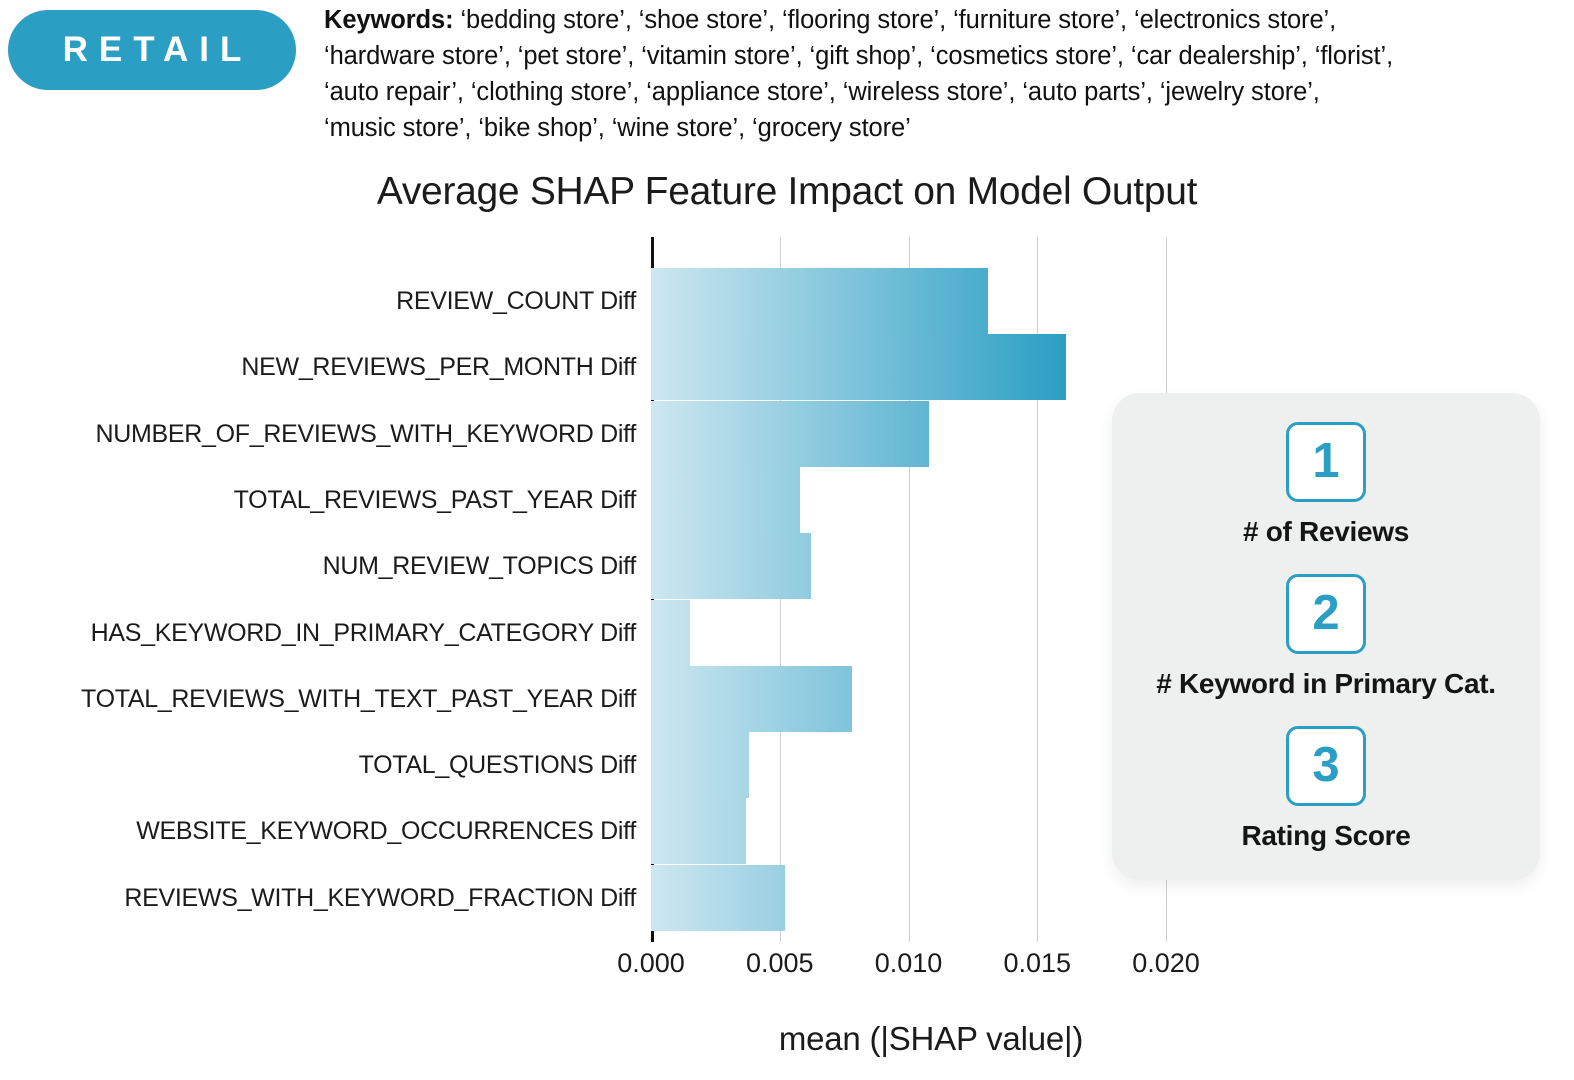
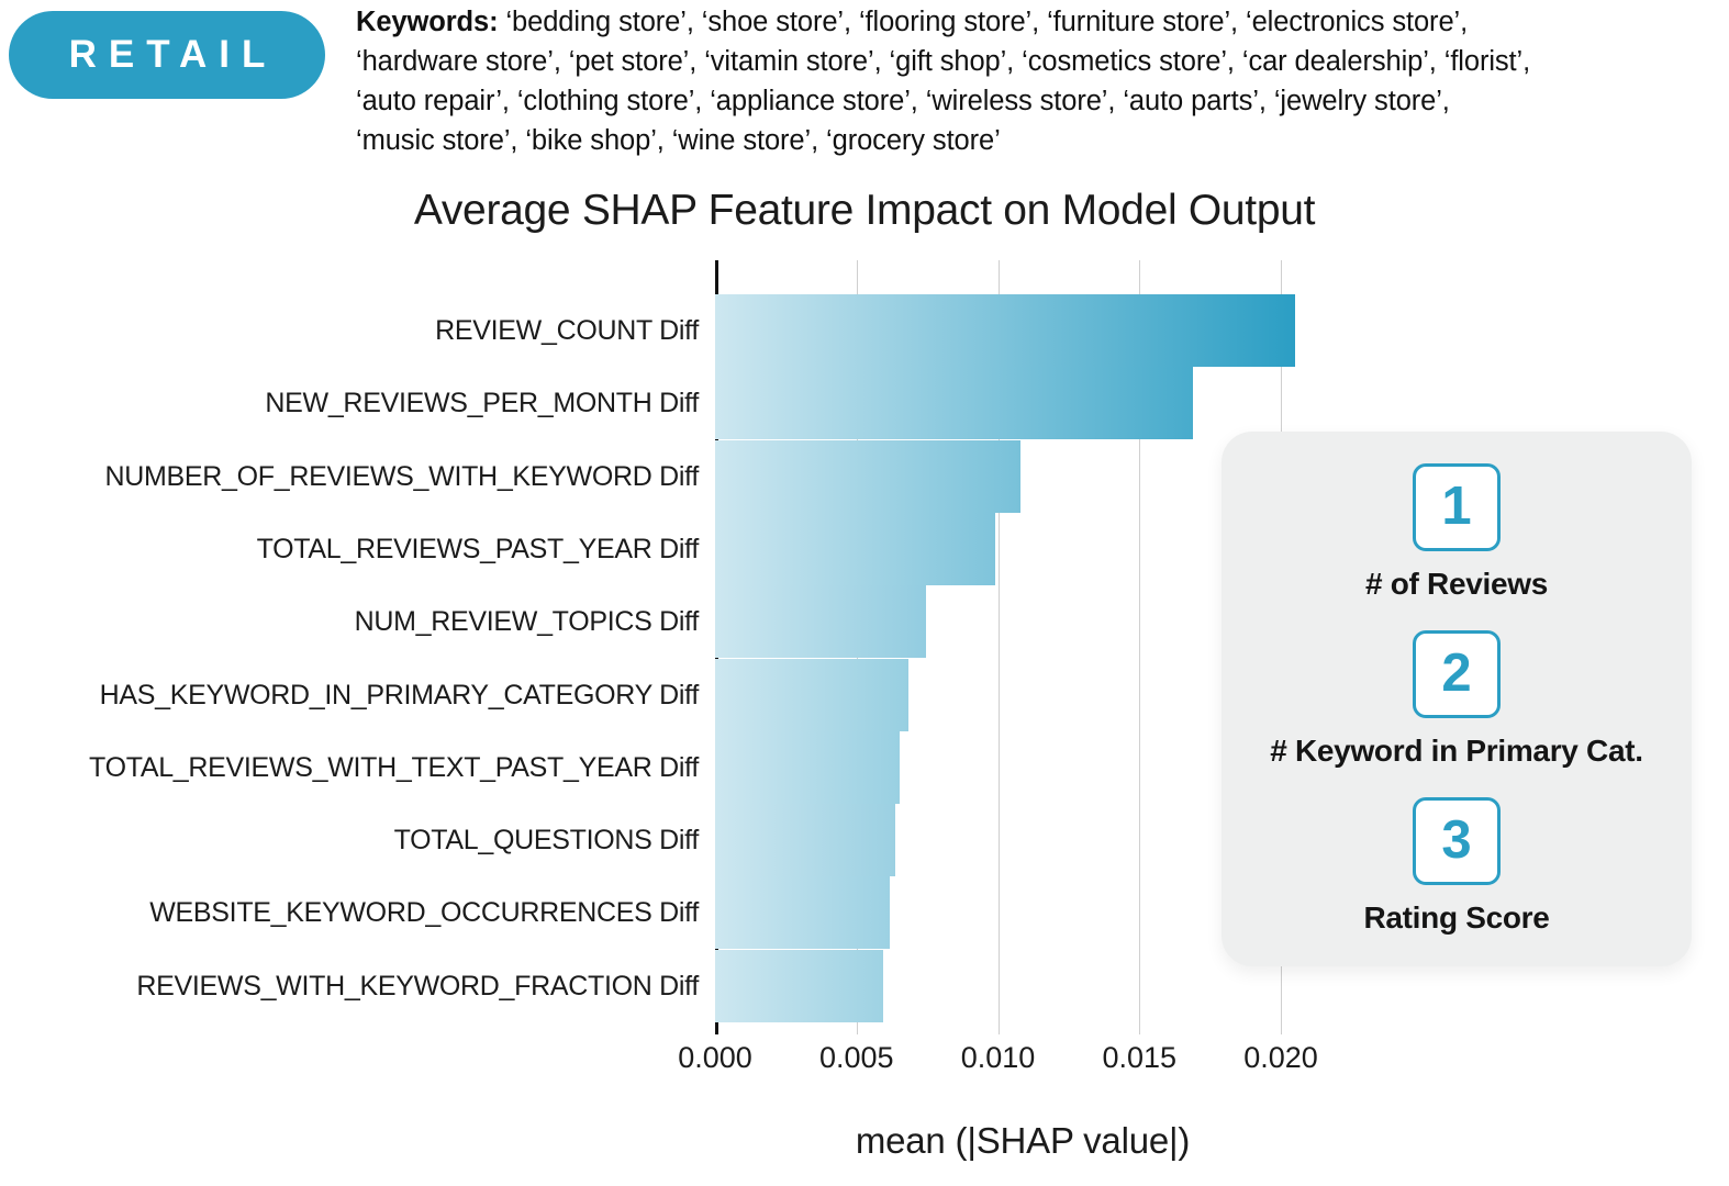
REVIEW_COUNT Diff: 0.0131 -> 0.0205
NEW_REVIEWS_PER_MONTH Diff: 0.0161 -> 0.0169
TOTAL_REVIEWS_PAST_YEAR Diff: 0.0058 -> 0.0099
NUM_REVIEW_TOPICS Diff: 0.0062 -> 0.0075
HAS_KEYWORD_IN_PRIMARY_CATEGORY Diff: 0.0015 -> 0.0068
TOTAL_REVIEWS_WITH_TEXT_PAST_YEAR Diff: 0.0078 -> 0.0065
TOTAL_QUESTIONS Diff: 0.0038 -> 0.0064
WEBSITE_KEYWORD_OCCURRENCES Diff: 0.0037 -> 0.0062
REVIEWS_WITH_KEYWORD_FRACTION Diff: 0.0052 -> 0.0059
